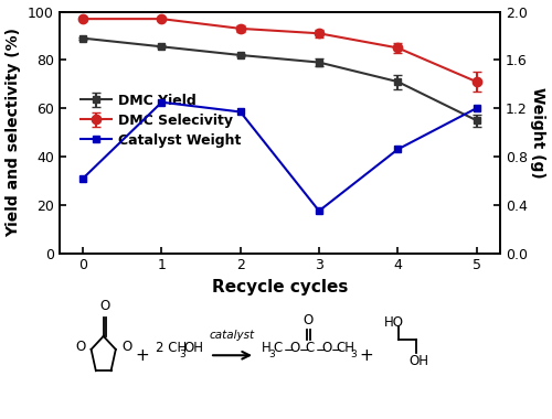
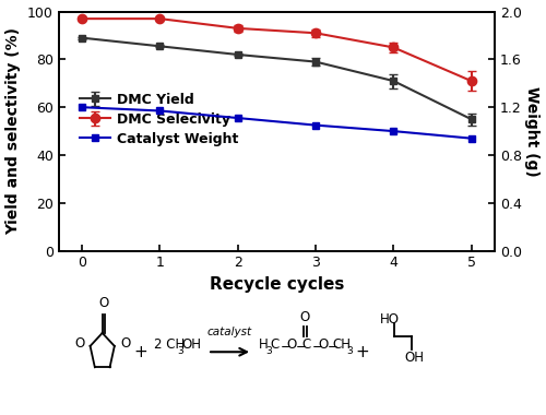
Catalyst Weight/0: 31.0 -> 60.0
Catalyst Weight/1: 62.5 -> 58.5
Catalyst Weight/2: 58.5 -> 55.5
Catalyst Weight/3: 17.5 -> 52.5
Catalyst Weight/4: 43.0 -> 50.0
Catalyst Weight/5: 60.0 -> 47.0
